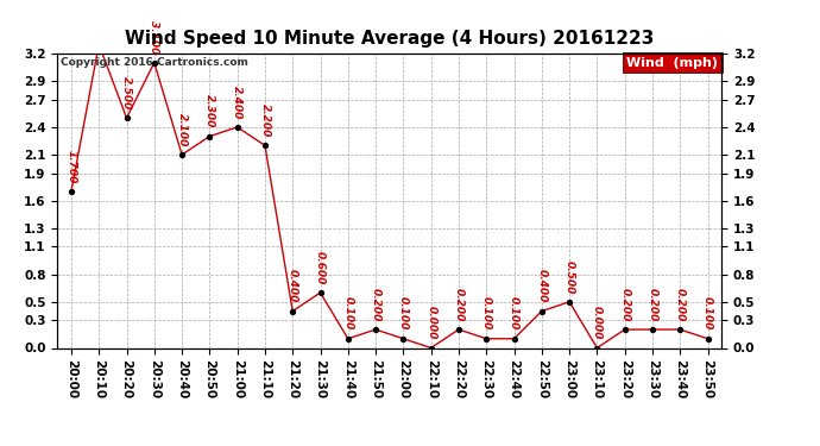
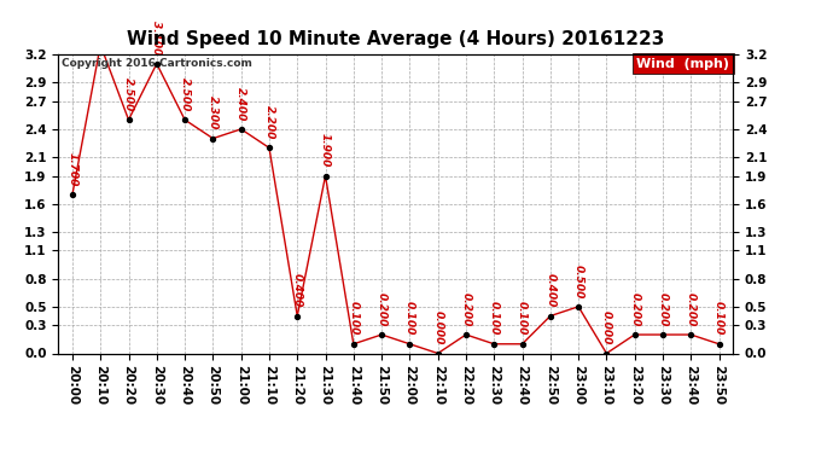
20:40: 2.100 -> 2.500
21:30: 0.600 -> 1.900
